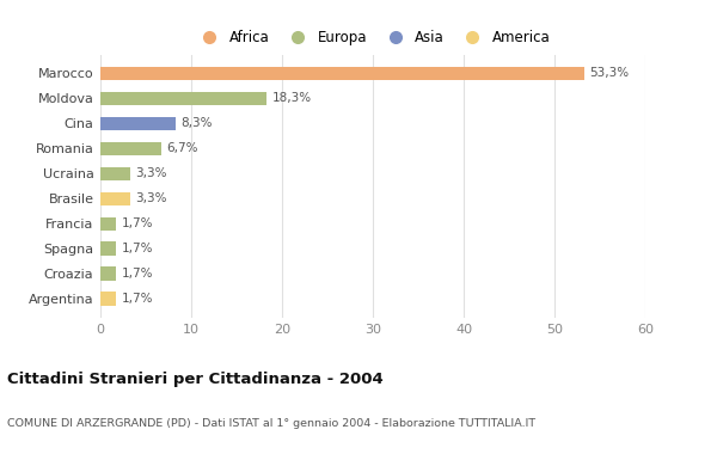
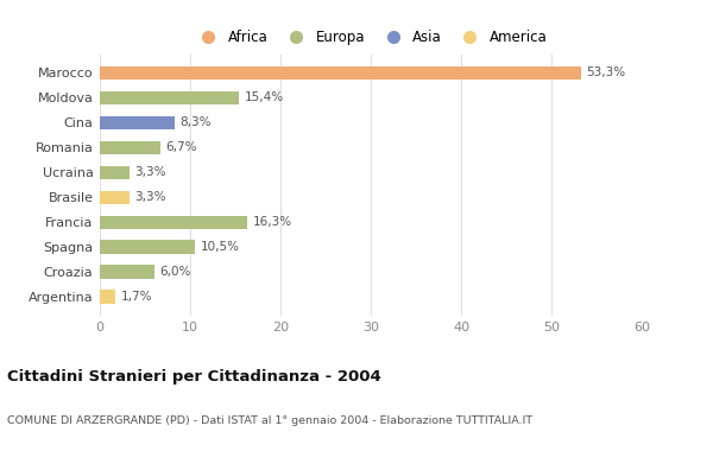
Moldova: 18,3% -> 15,4%
Francia: 1,7% -> 16,3%
Spagna: 1,7% -> 10,5%
Croazia: 1,7% -> 6,0%
